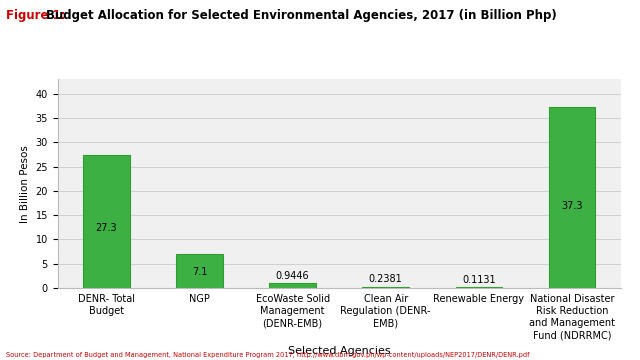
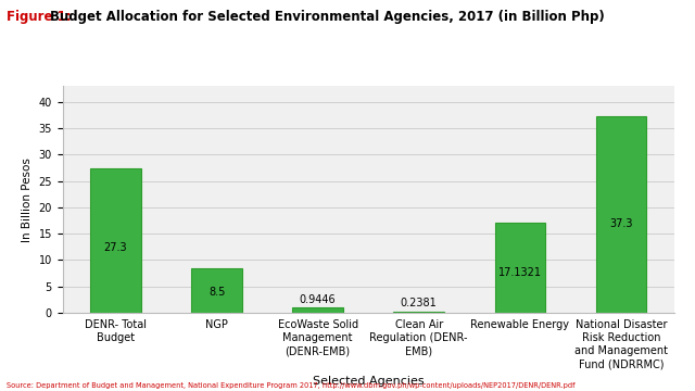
NGP: 7.1 -> 8.5
Renewable Energy: 0.1131 -> 17.1321
